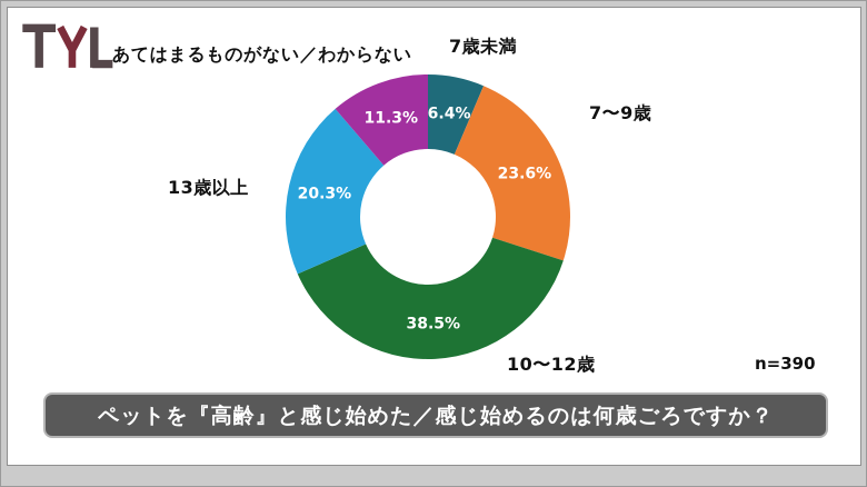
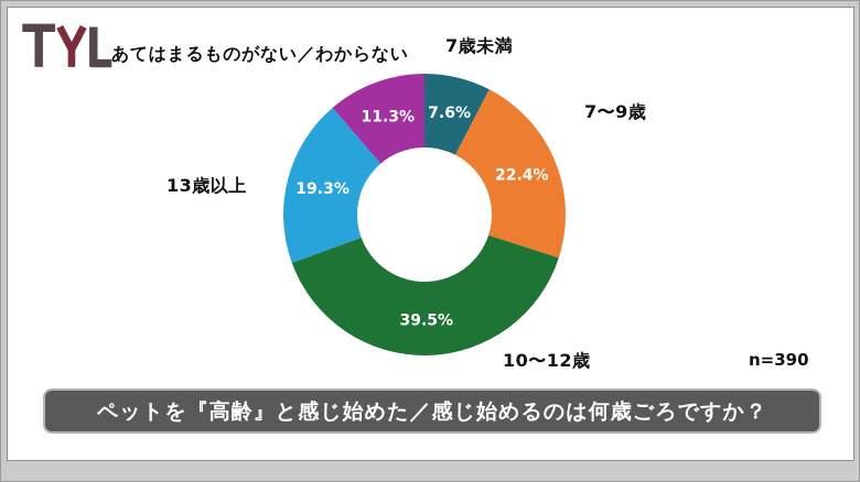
7歳未満: 6.4% -> 7.6%
7〜9歳: 23.6% -> 22.4%
10〜12歳: 38.5% -> 39.5%
13歳以上: 20.3% -> 19.3%
